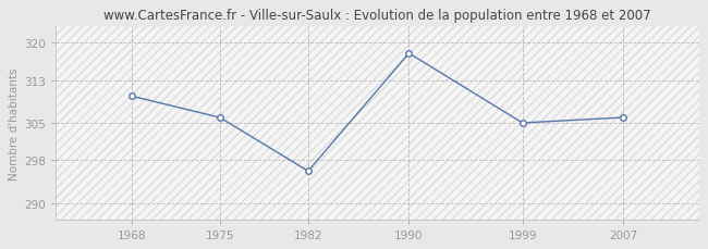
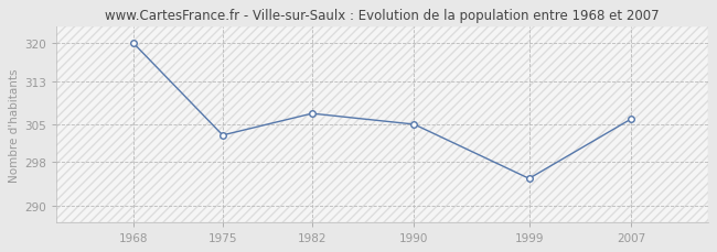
1968: 310 -> 320
1975: 306 -> 303
1982: 296 -> 307
1990: 318 -> 305
1999: 305 -> 295
